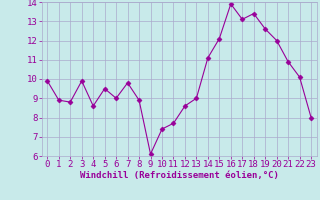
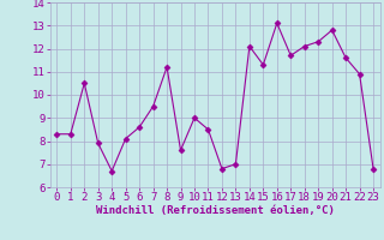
0: 9.9 -> 8.3
1: 8.9 -> 8.3
2: 8.8 -> 10.5
3: 9.9 -> 7.9
4: 8.6 -> 6.7
5: 9.5 -> 8.1
6: 9.0 -> 8.6
7: 9.8 -> 9.5
8: 8.9 -> 11.2
9: 6.1 -> 7.6
10: 7.4 -> 9.0
11: 7.7 -> 8.5
12: 8.6 -> 6.8
13: 9.0 -> 7.0
14: 11.1 -> 12.1
15: 12.1 -> 11.3
16: 13.9 -> 13.1
17: 13.1 -> 11.7
18: 13.4 -> 12.1
19: 12.6 -> 12.3
20: 12.0 -> 12.8
21: 10.9 -> 11.6
22: 10.1 -> 10.9
23: 8.0 -> 6.8
